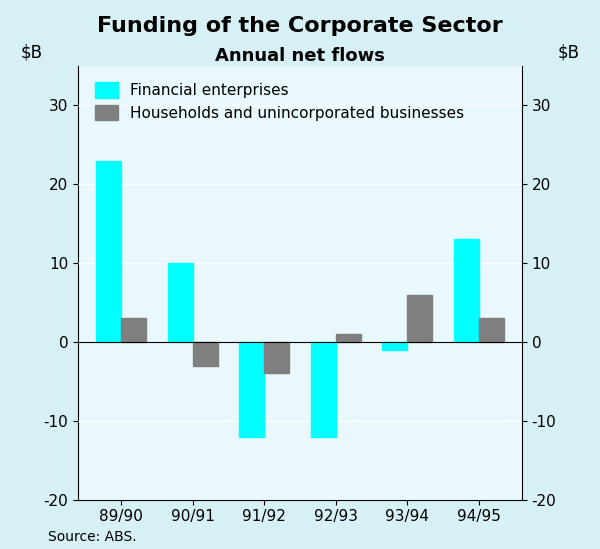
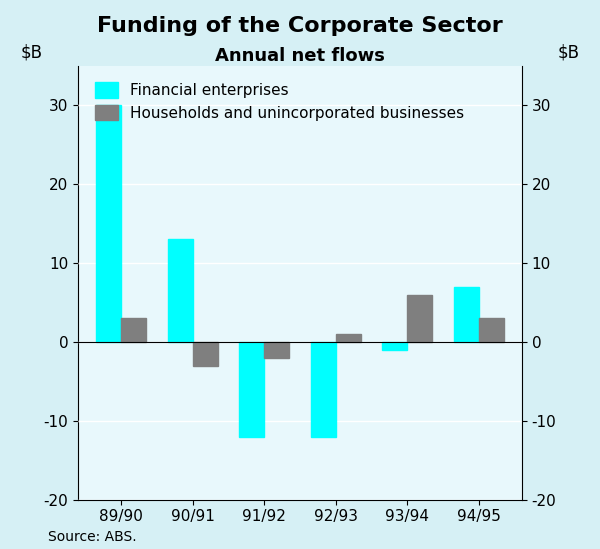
Financial enterprises/89/90: 23 -> 30
Financial enterprises/90/91: 10 -> 13
Households and unincorporated businesses/91/92: -4 -> -2
Financial enterprises/94/95: 13 -> 7
